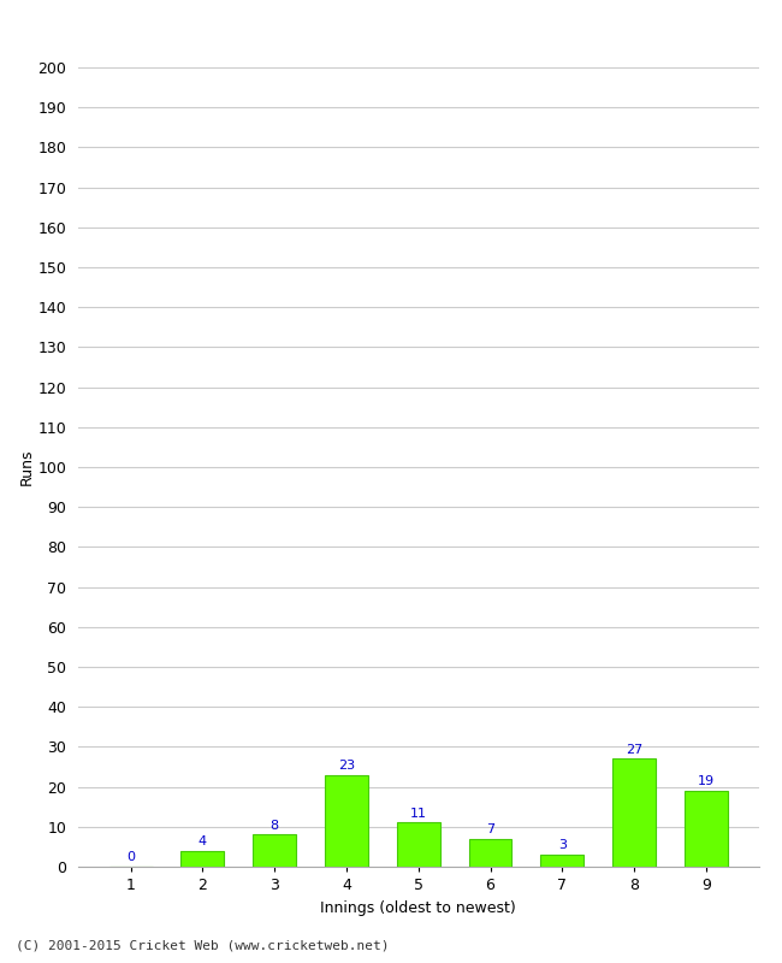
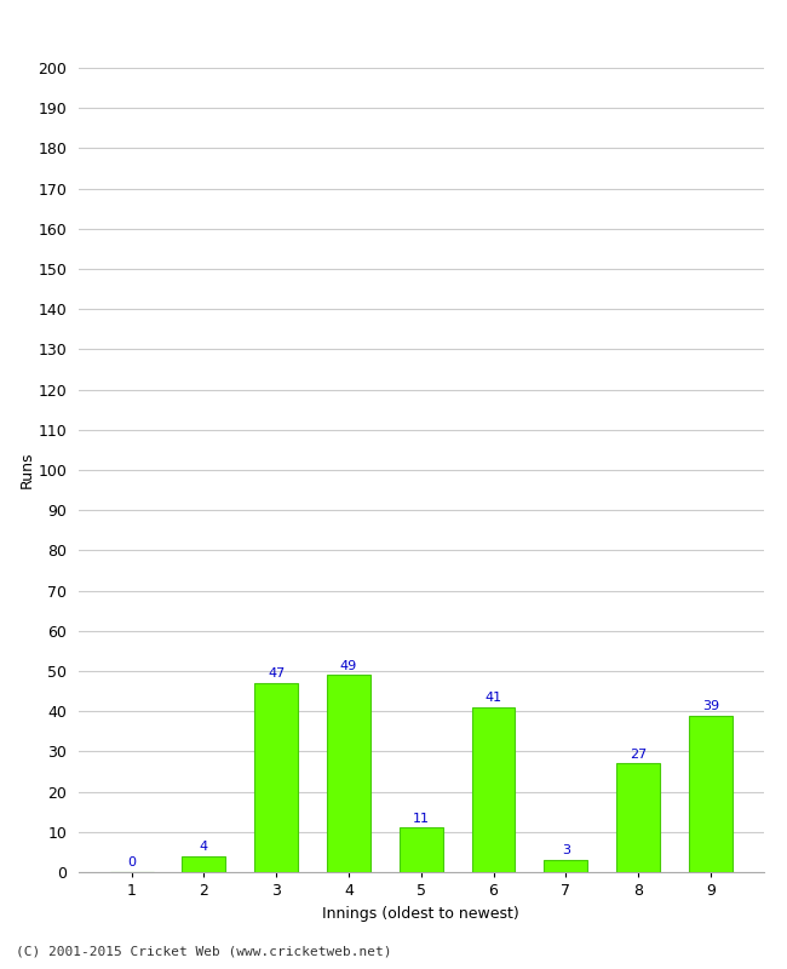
3: 8 -> 47
4: 23 -> 49
6: 7 -> 41
9: 19 -> 39
